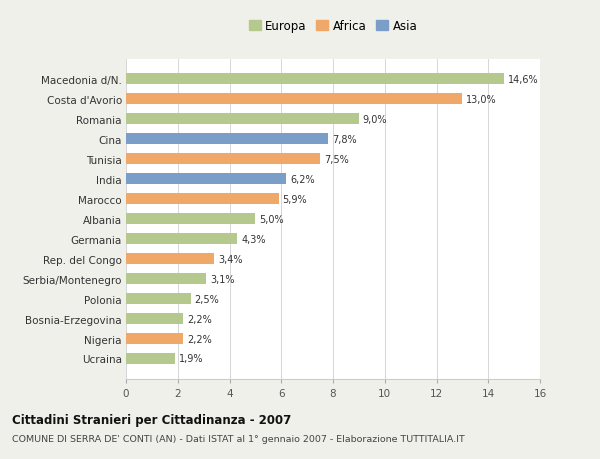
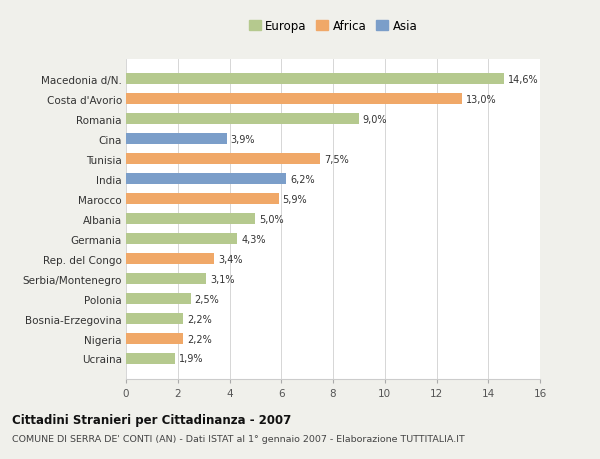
Cina: 7,8% -> 3,9%
